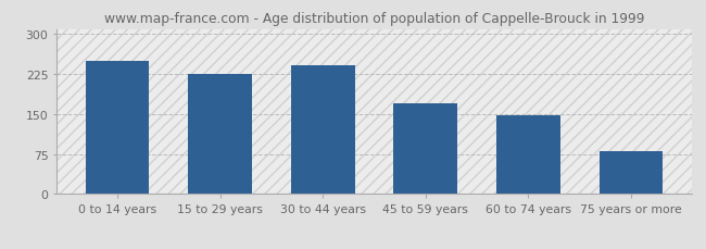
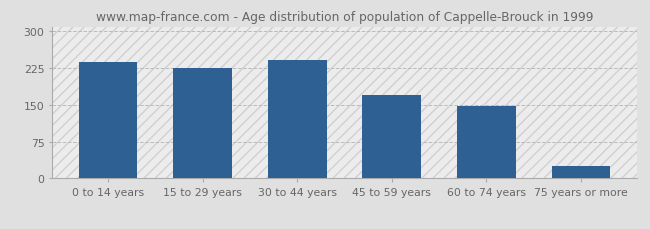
0 to 14 years: 250 -> 237
75 years or more: 80 -> 25
